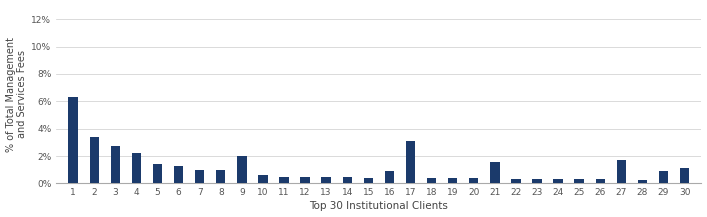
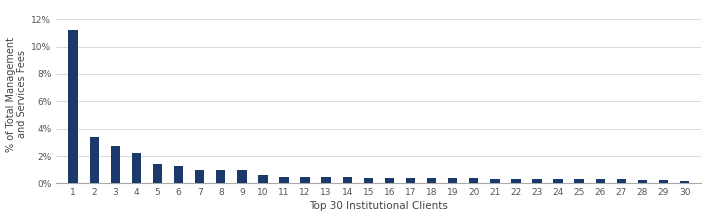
1: 6.3% -> 11.2%
9: 2.0% -> 1.0%
16: 0.9% -> 0.4%
17: 3.1% -> 0.4%
21: 1.6% -> 0.3%
27: 1.7% -> 0.3%
29: 0.9% -> 0.2%
30: 1.1% -> 0.2%
